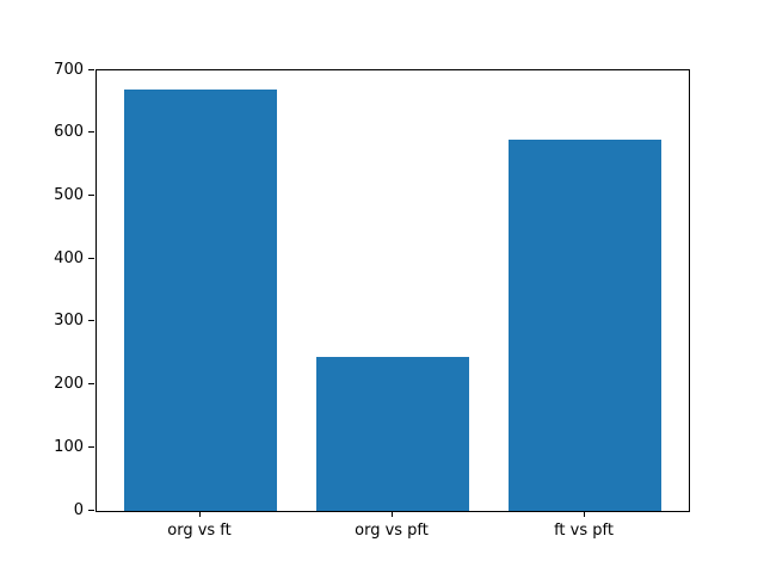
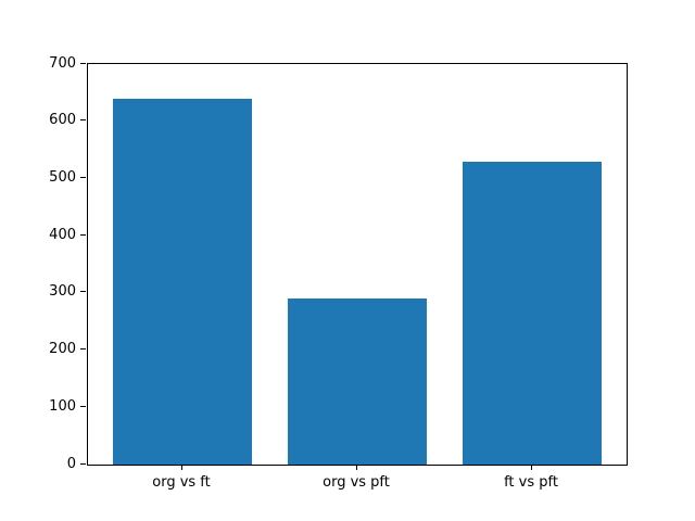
org vs ft: 670 -> 640
org vs pft: 240 -> 290
ft vs pft: 590 -> 530
